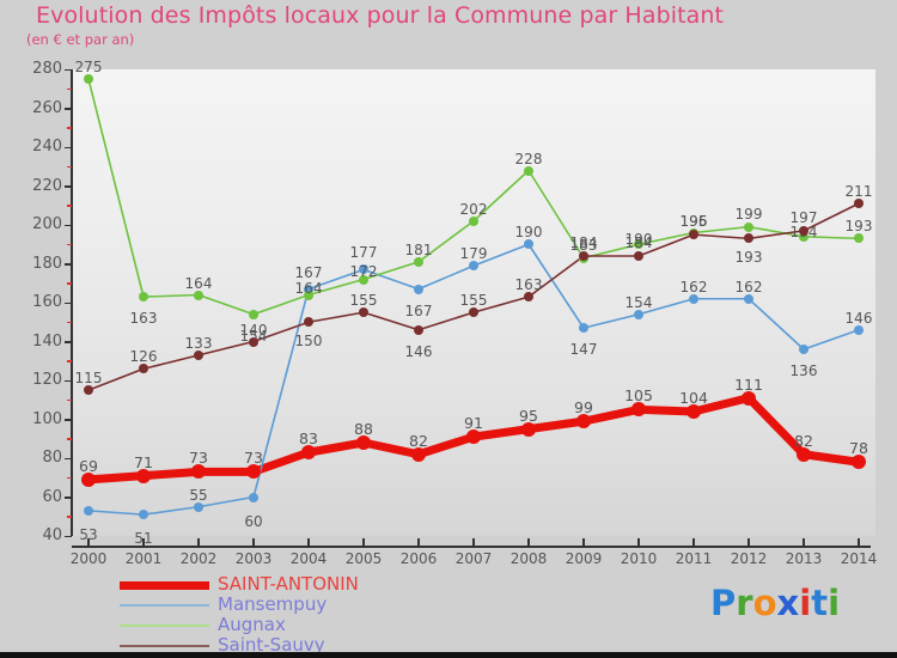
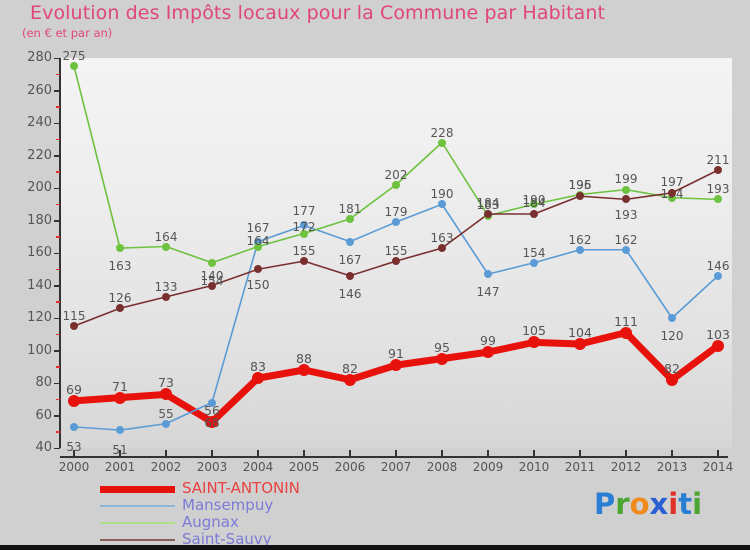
SAINT-ANTONIN/2003: 73 -> 56
Mansempuy/2003: 60 -> 68
Mansempuy/2013: 136 -> 120
SAINT-ANTONIN/2014: 78 -> 103
